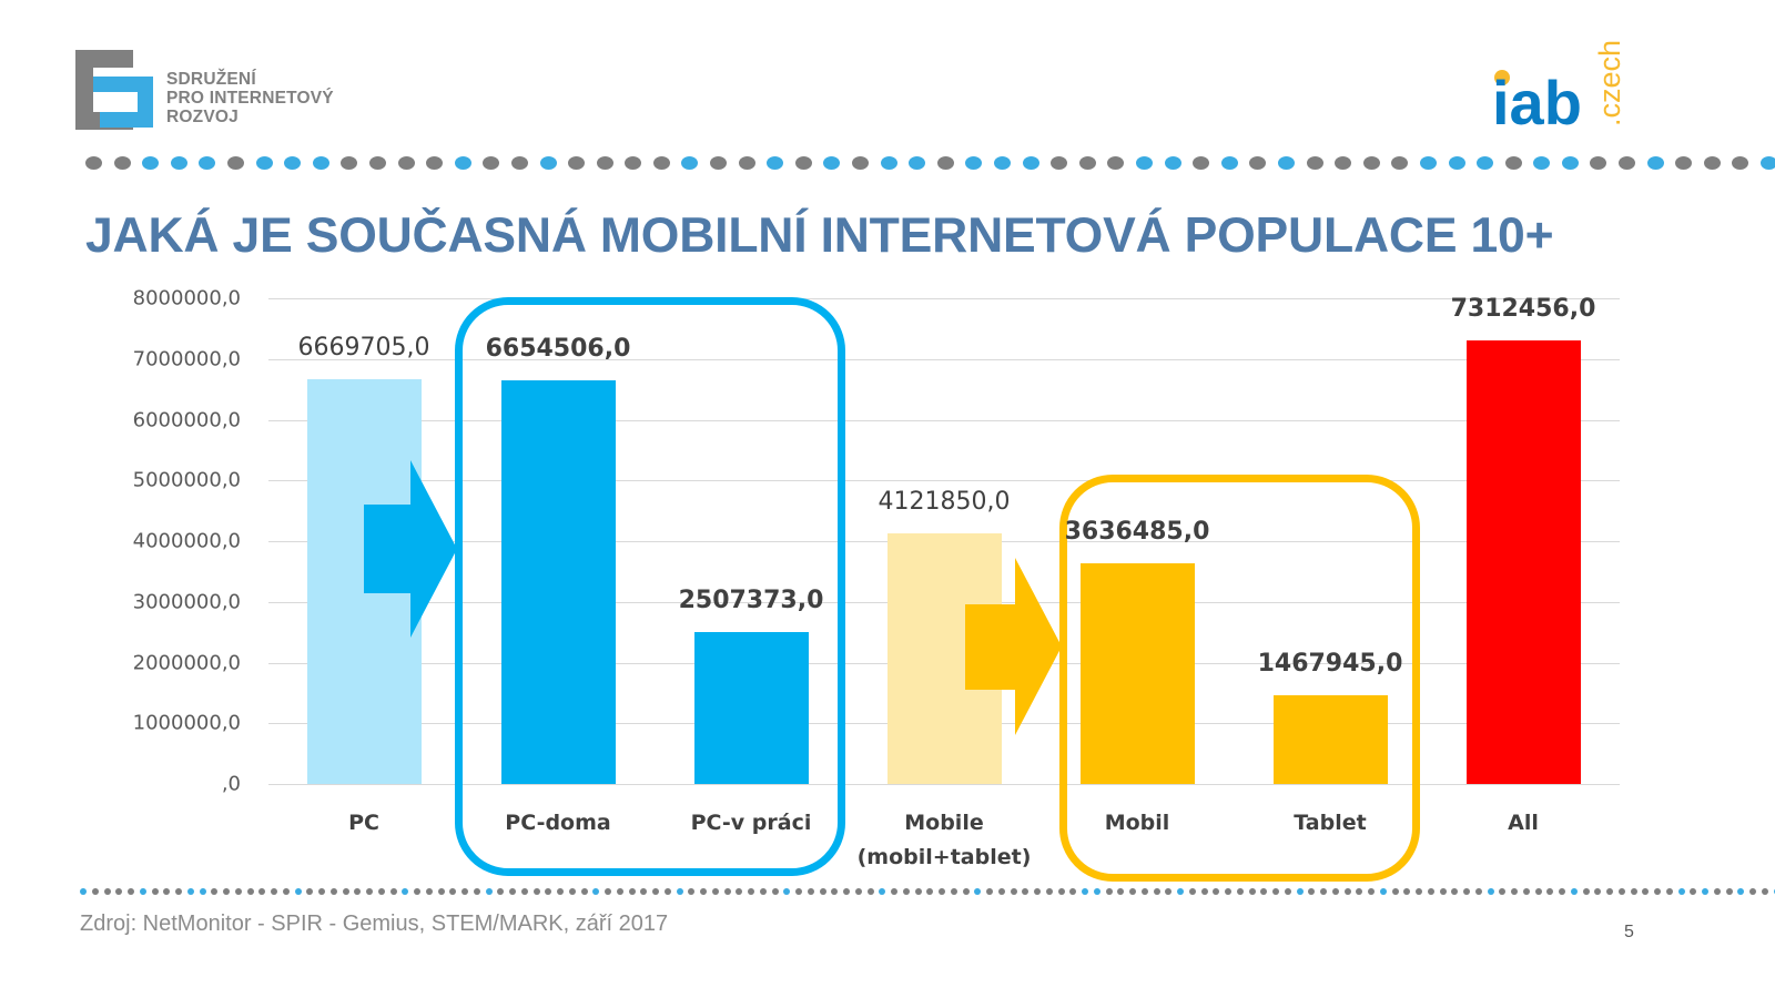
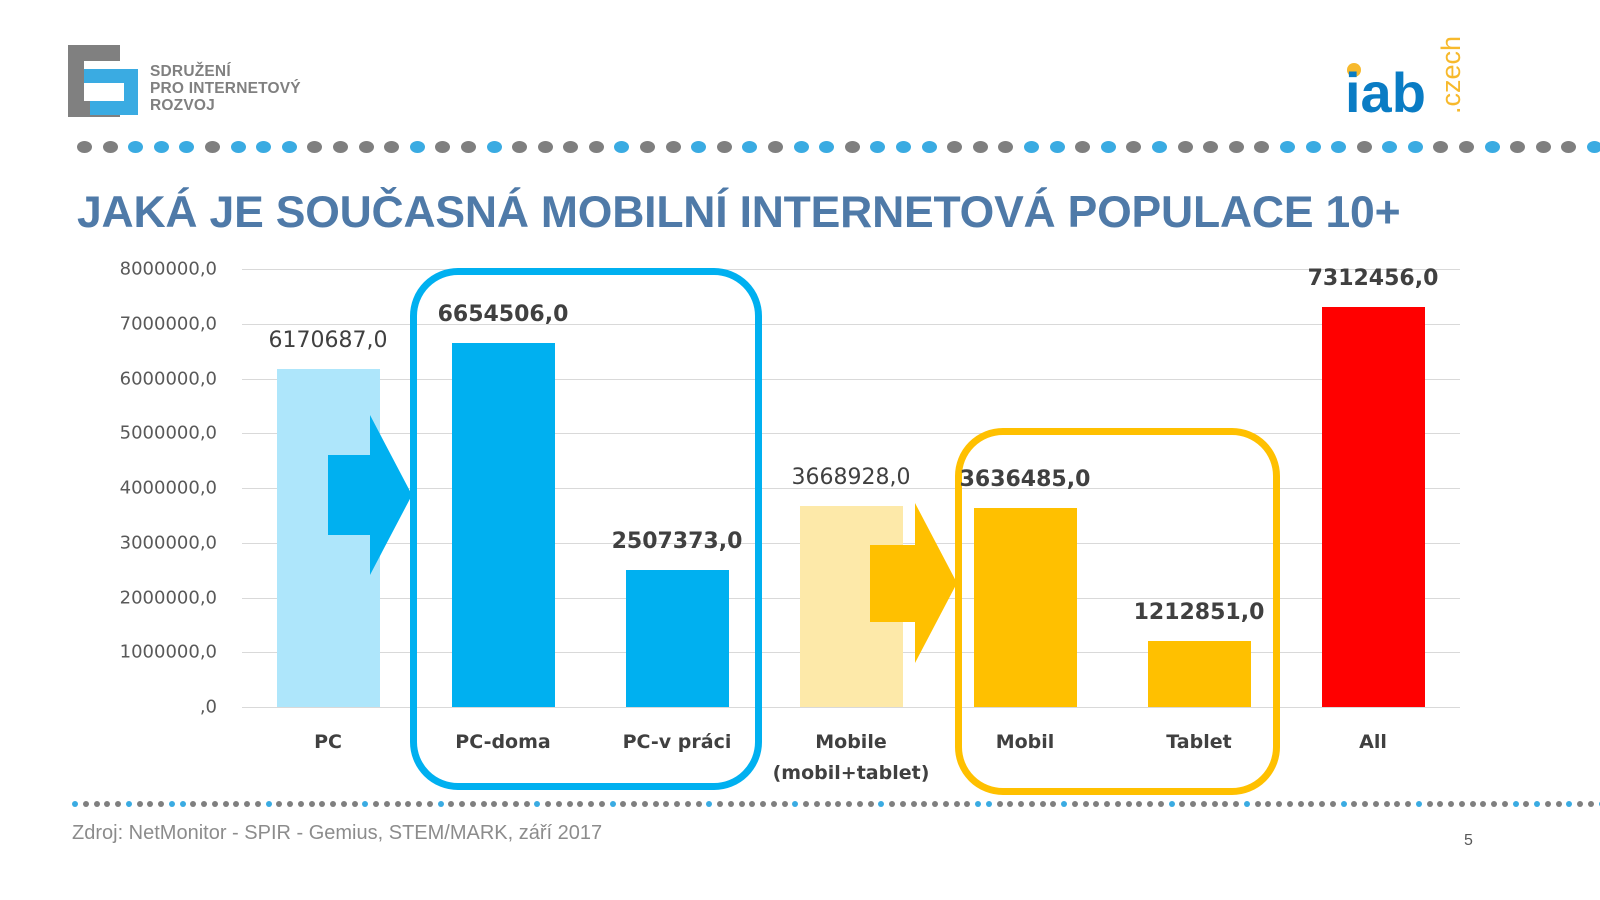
PC: 6669705,0 -> 6170687,0
Mobile (mobil+tablet): 4121850,0 -> 3668928,0
Tablet: 1467945,0 -> 1212851,0
